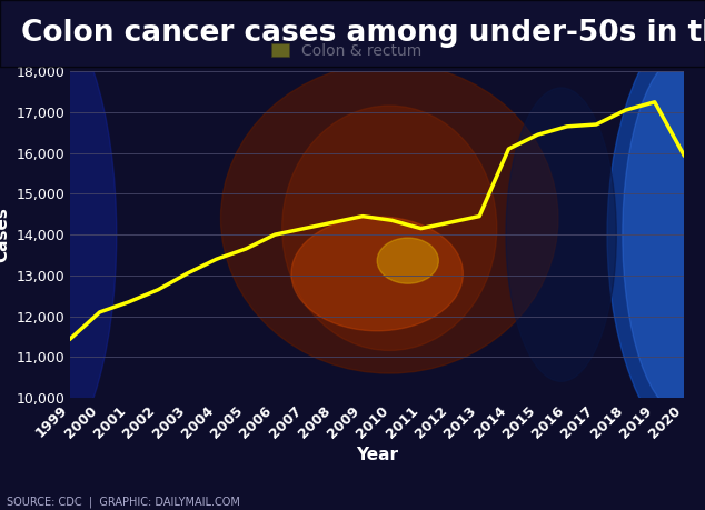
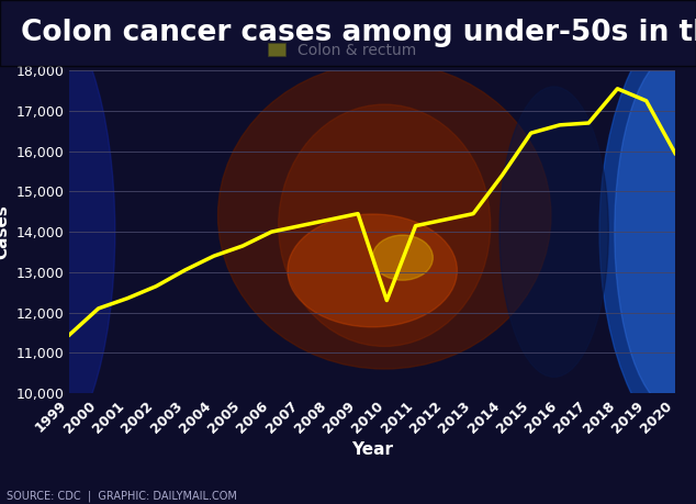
2010: 14,350 -> 12,300
2014: 16,100 -> 15,400
2018: 17,050 -> 17,550
